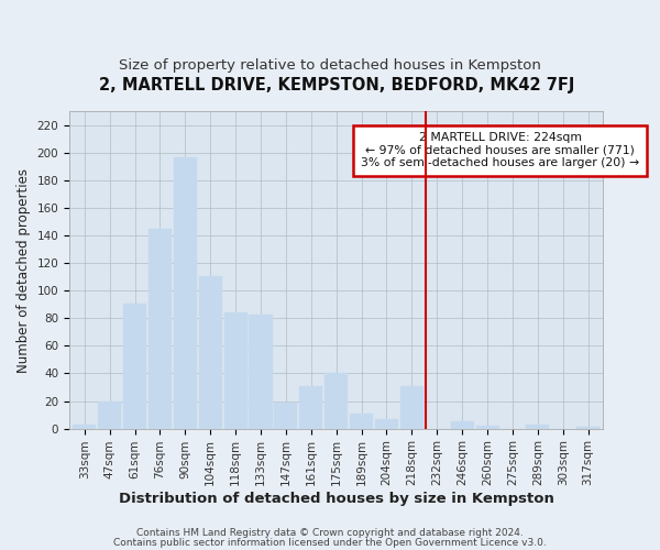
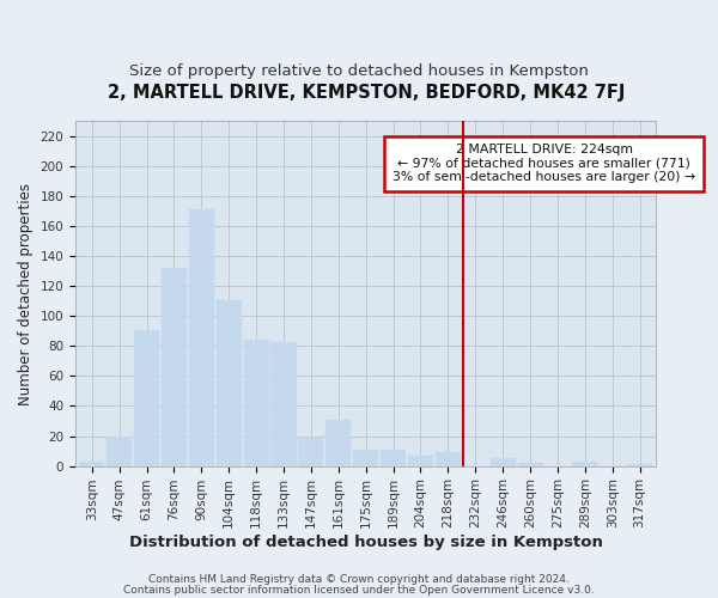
76sqm: 145 -> 132
90sqm: 197 -> 171
175sqm: 40 -> 11
218sqm: 31 -> 9
